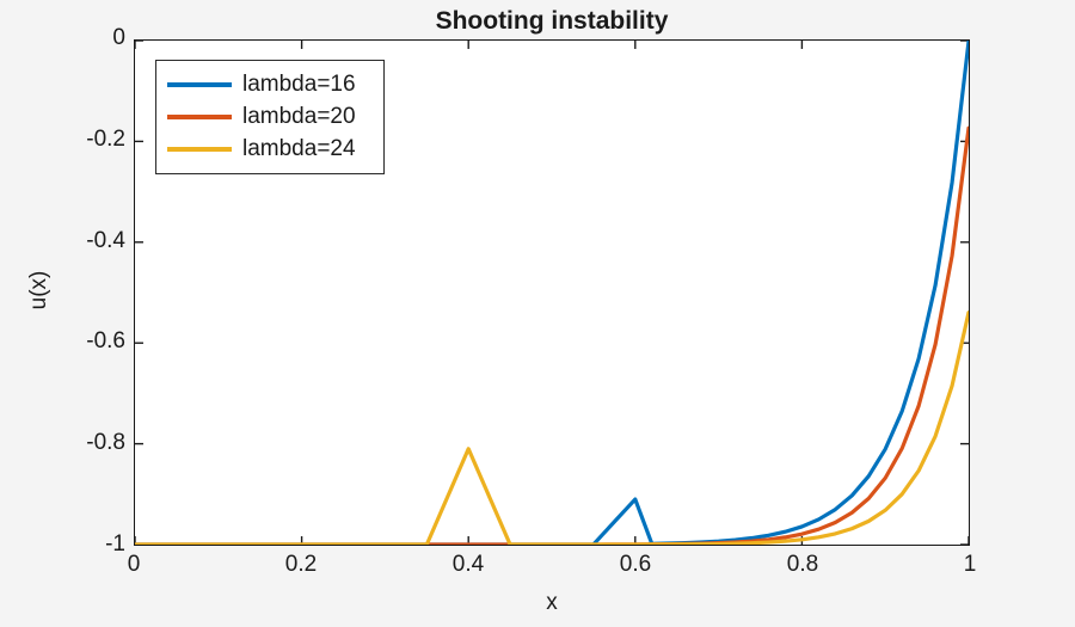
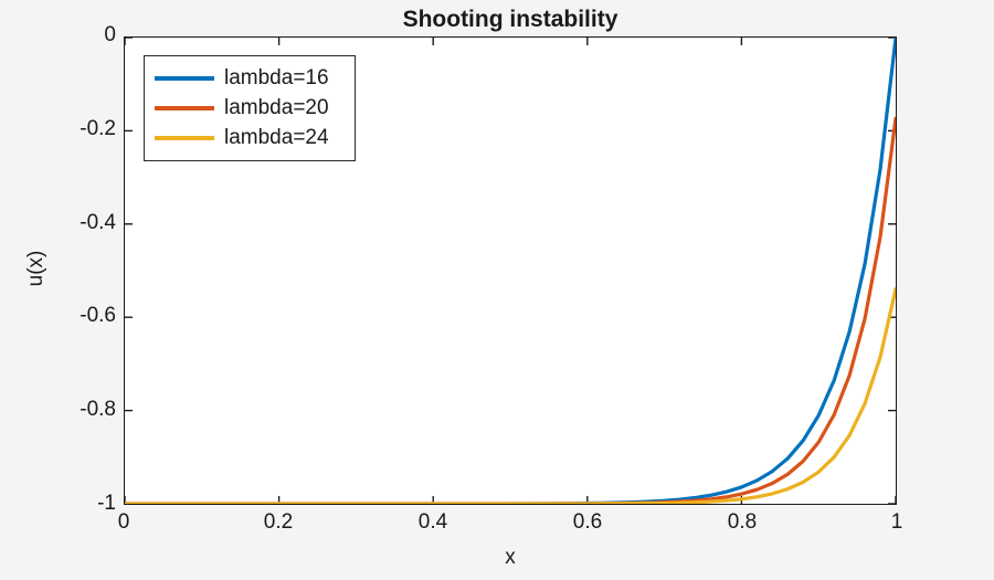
lambda=24/0.4: -0.81 -> -1.00
lambda=16/0.6: -0.91 -> -1.00
